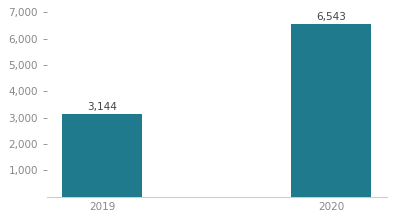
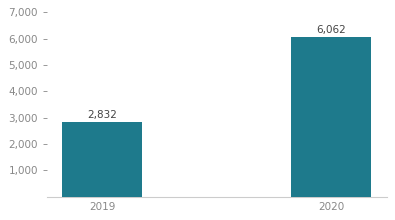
2019: 3,144 -> 2,832
2020: 6,543 -> 6,062
